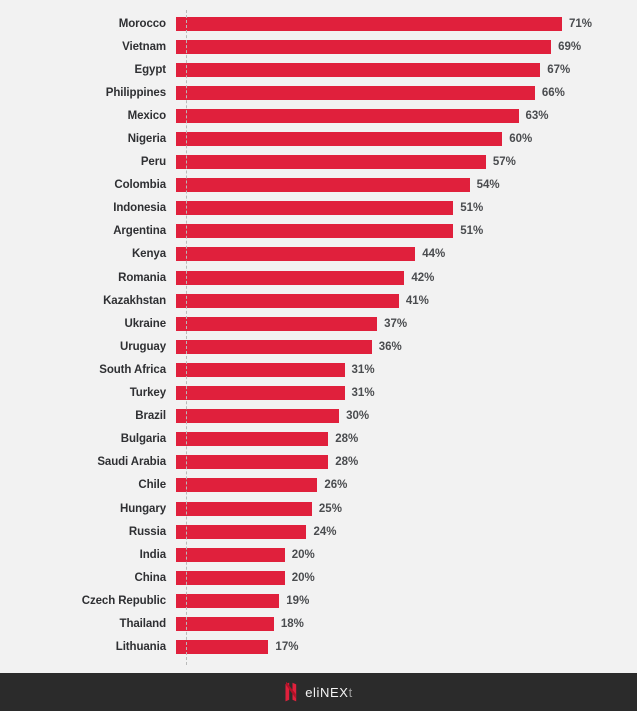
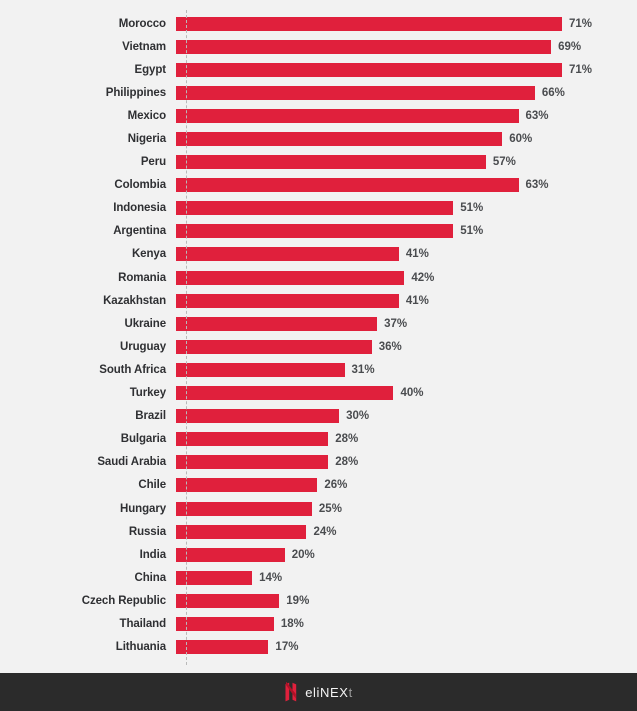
Egypt: 67% -> 71%
Colombia: 54% -> 63%
Kenya: 44% -> 41%
Turkey: 31% -> 40%
China: 20% -> 14%
